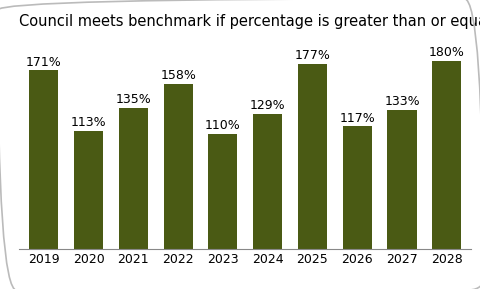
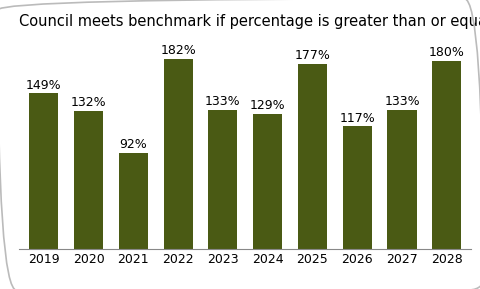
2019: 171% -> 149%
2020: 113% -> 132%
2021: 135% -> 92%
2022: 158% -> 182%
2023: 110% -> 133%
